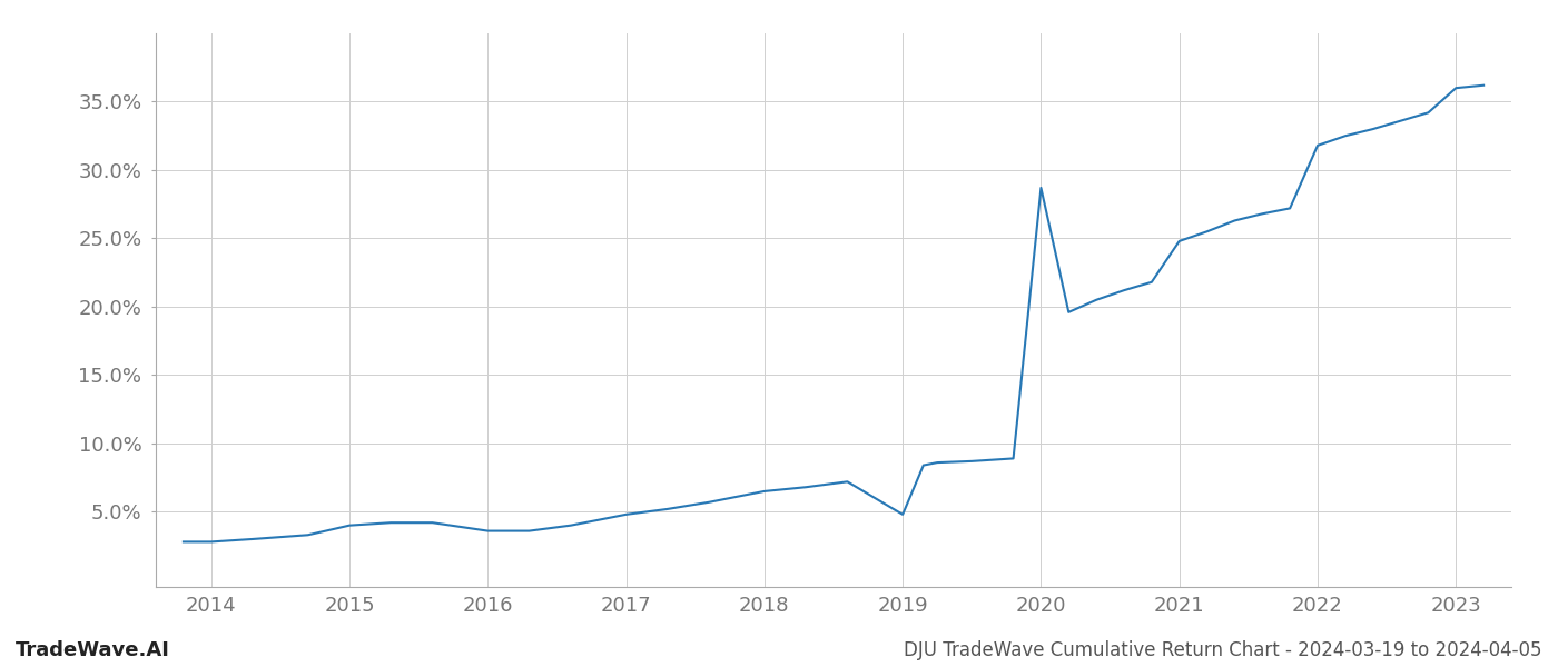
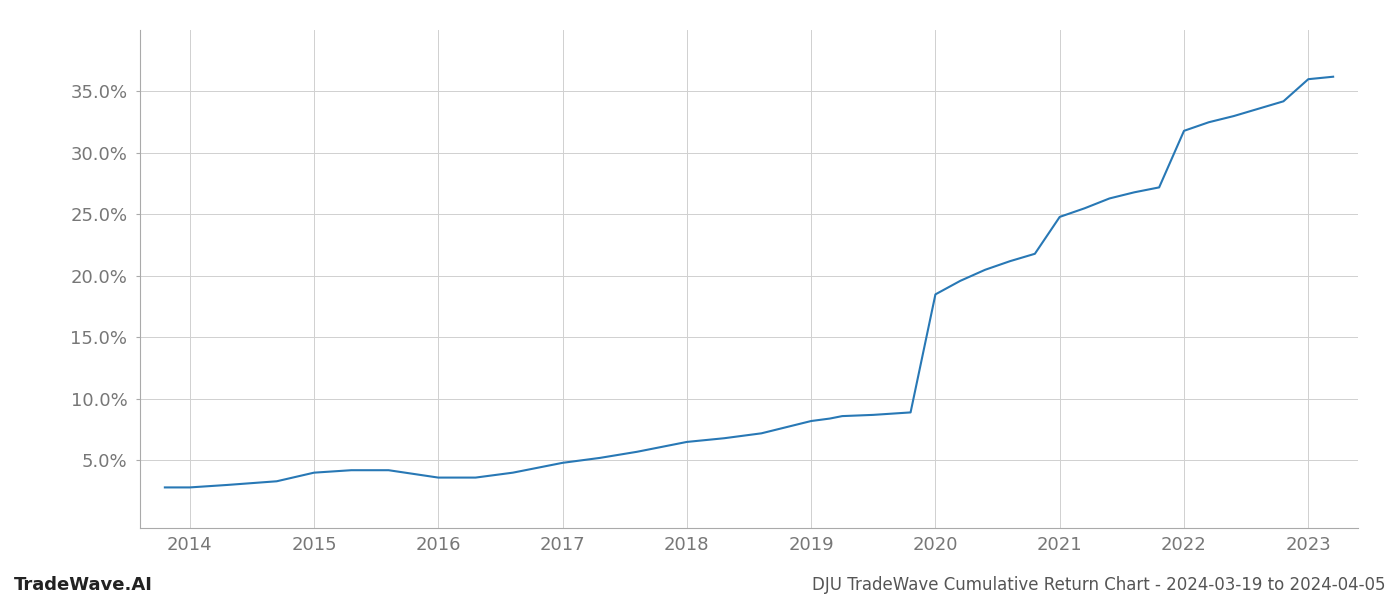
2019: 4.8% -> 8.2%
2020: 28.7% -> 18.5%
